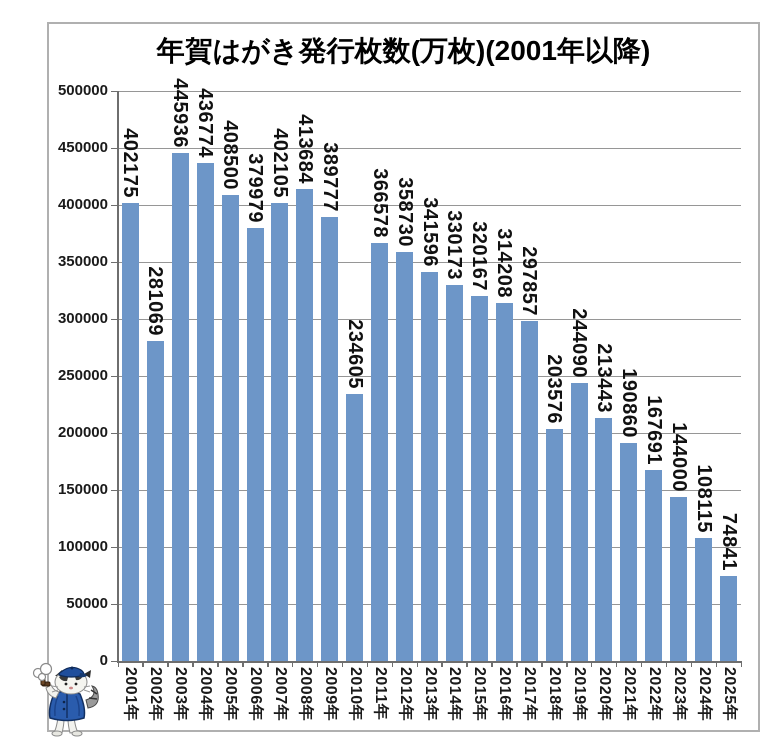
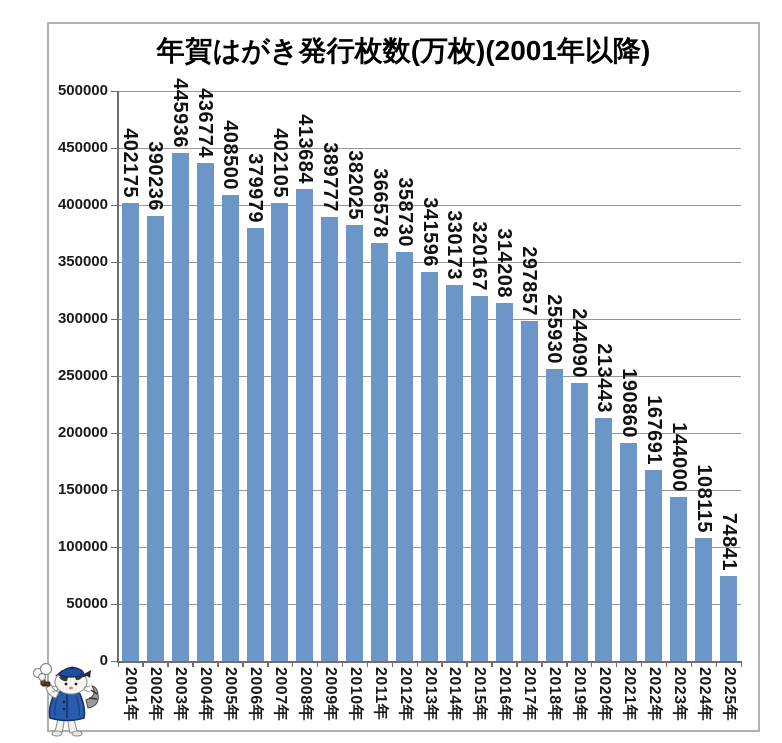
2002年: 281069 -> 390236
2010年: 234605 -> 382025
2018年: 203576 -> 255930
